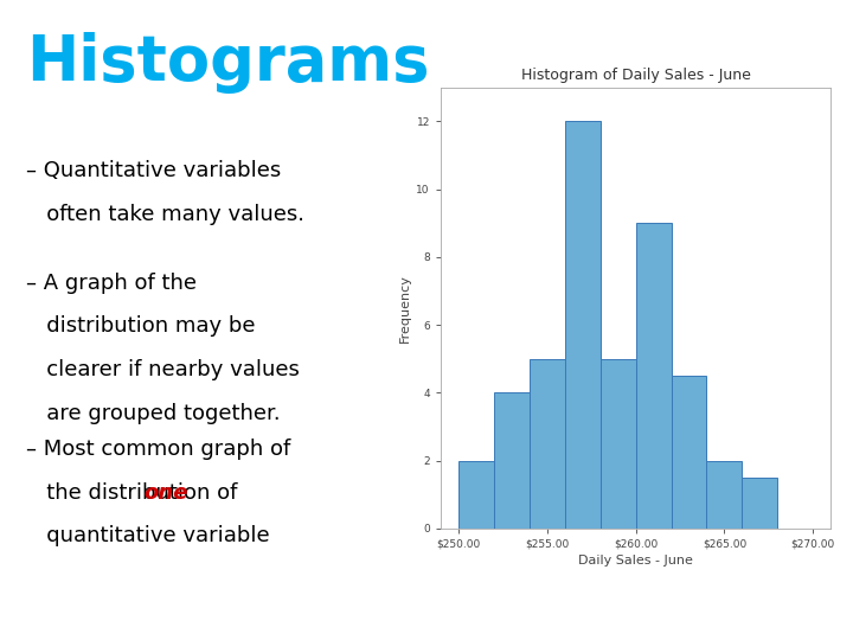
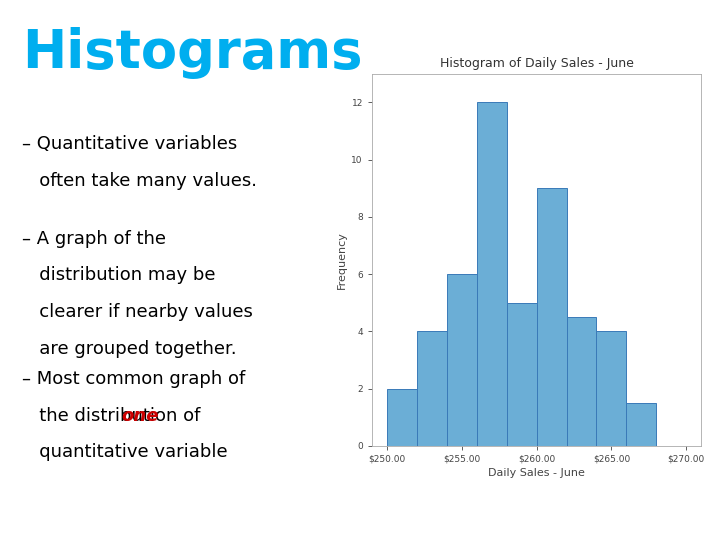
$255.00: 5.0 -> 6.0
$265.00: 2.0 -> 4.0
